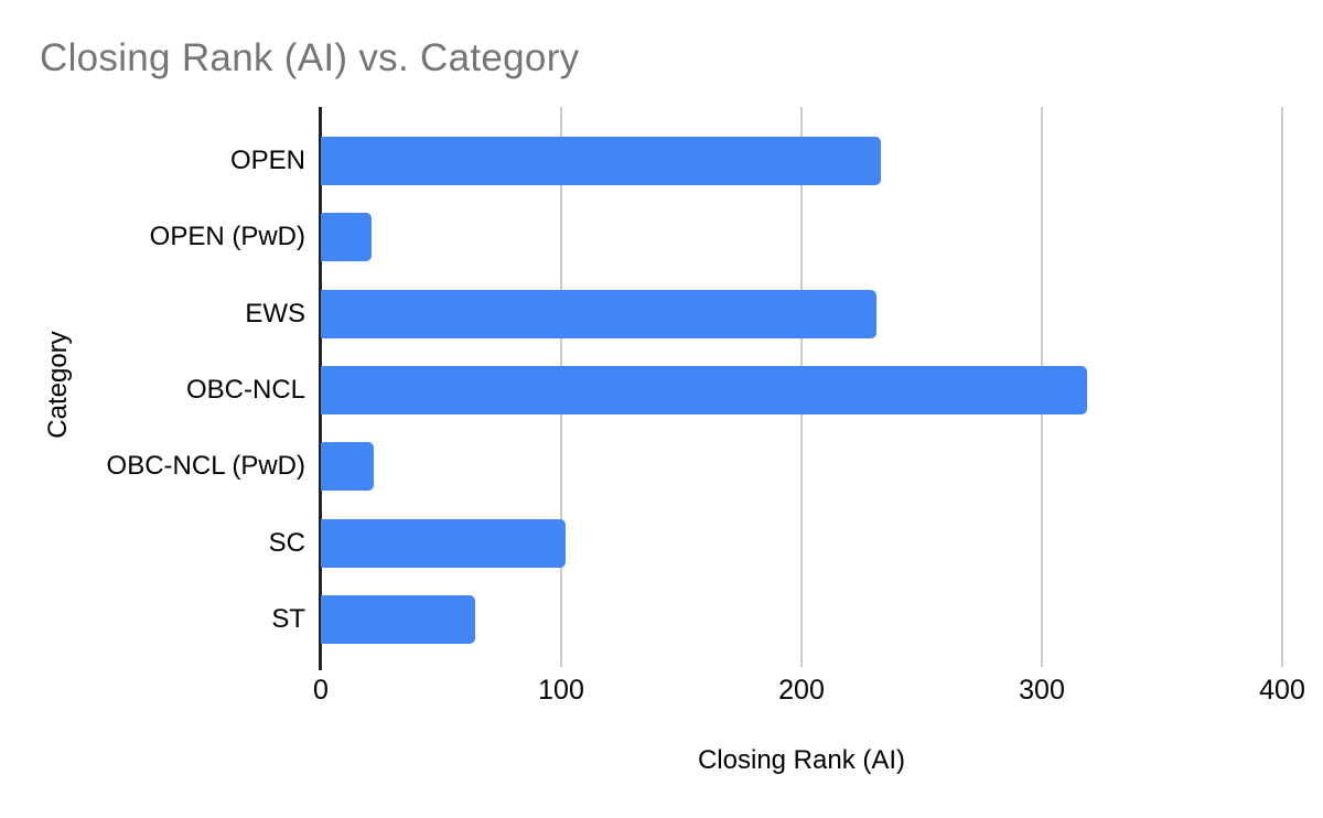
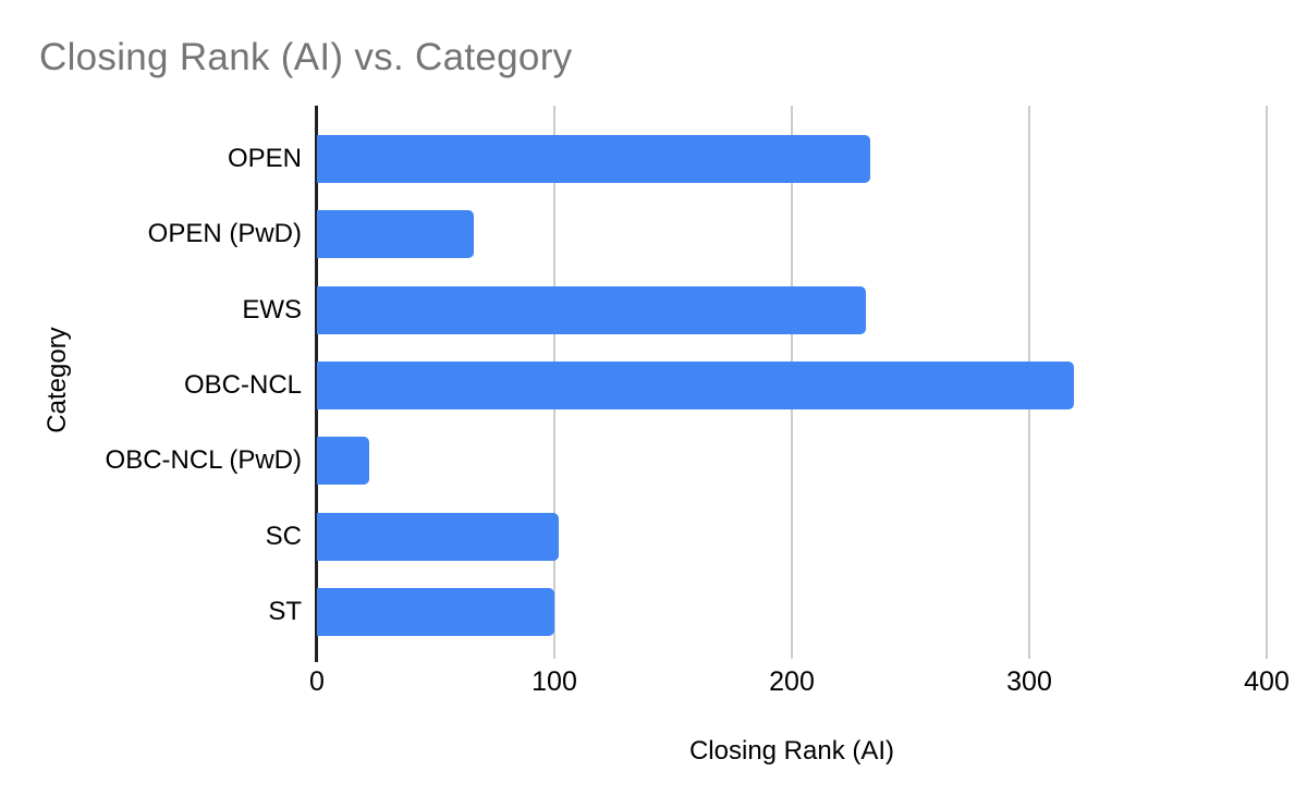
OPEN (PwD): 21 -> 66
ST: 64 -> 100
